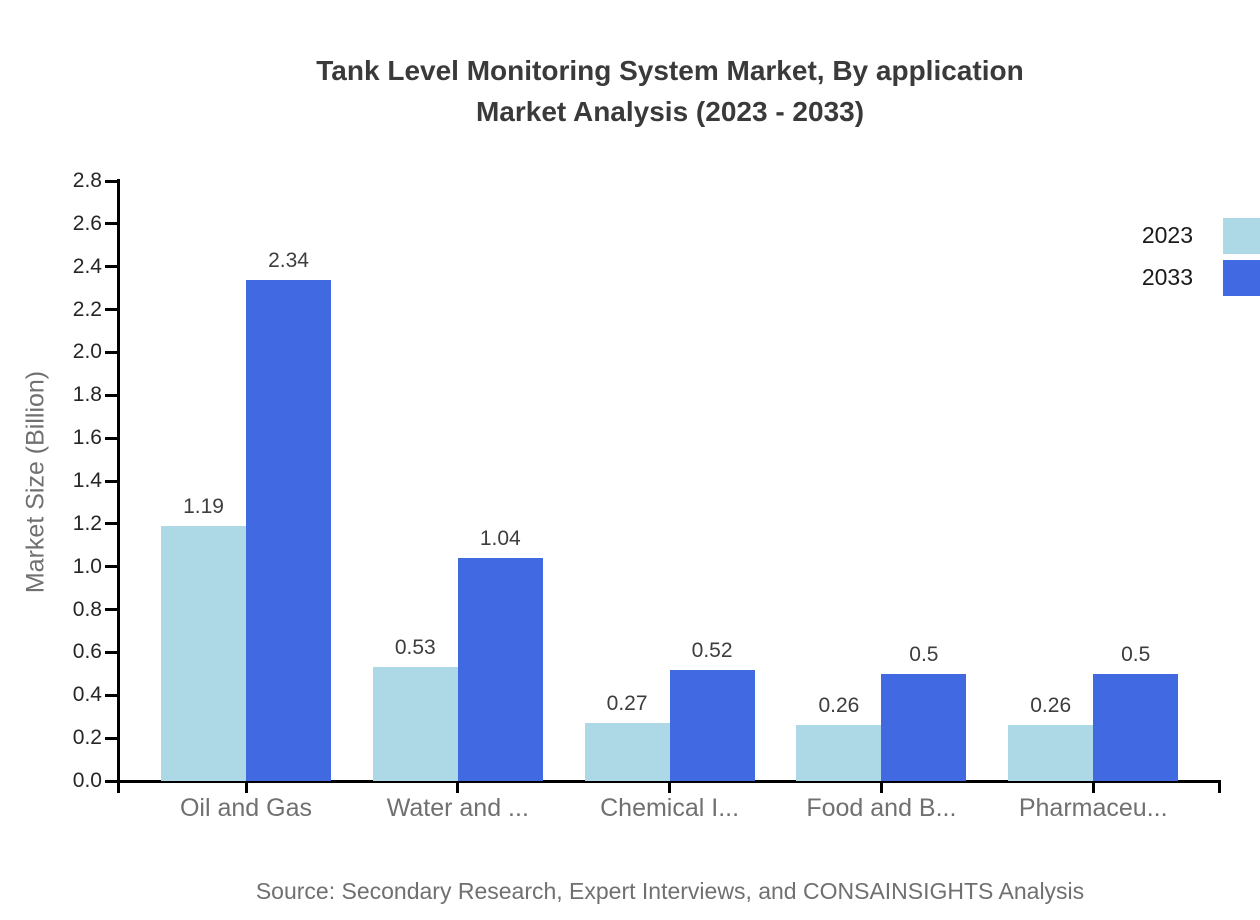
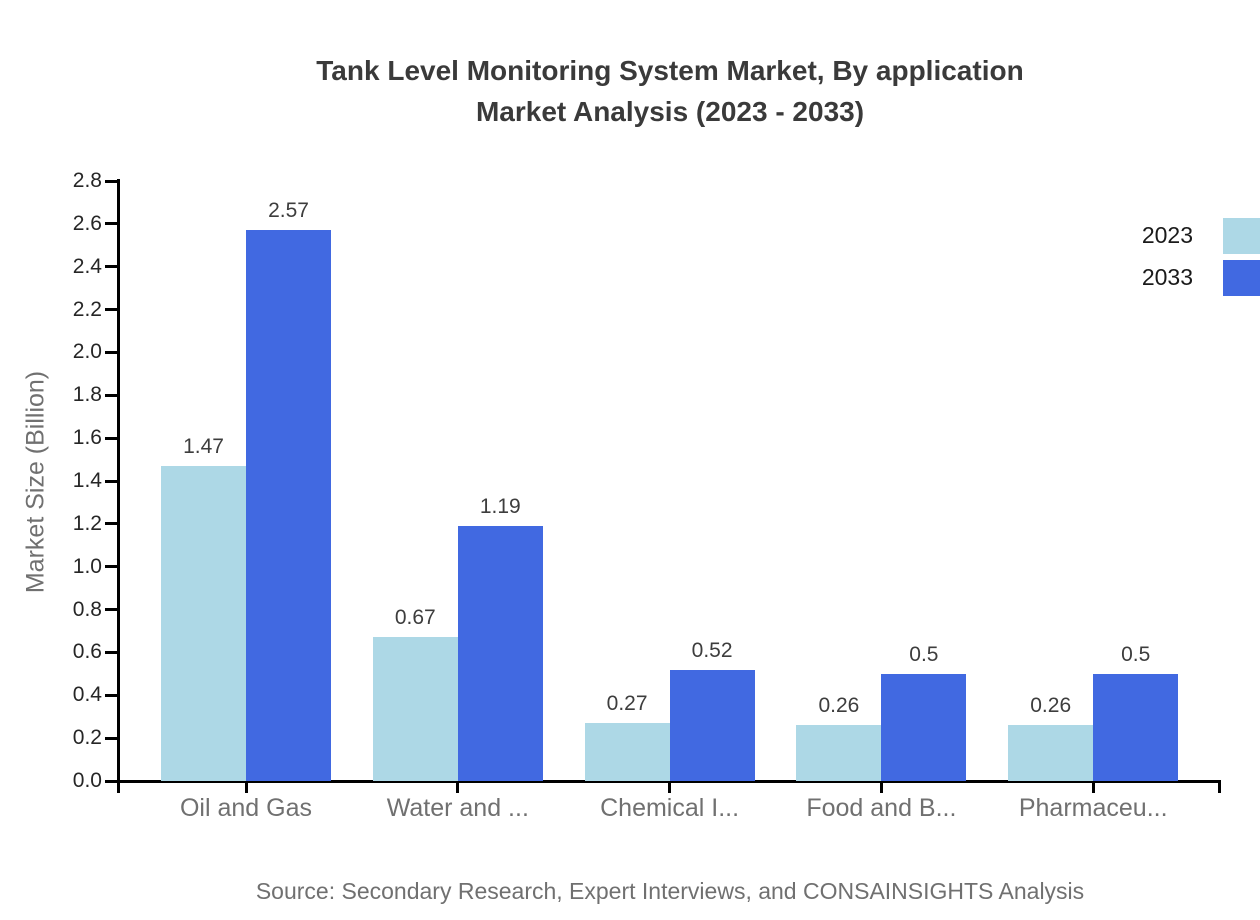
2023/Oil and Gas: 1.19 -> 1.47
2033/Oil and Gas: 2.34 -> 2.57
2023/Water and ...: 0.53 -> 0.67
2033/Water and ...: 1.04 -> 1.19
